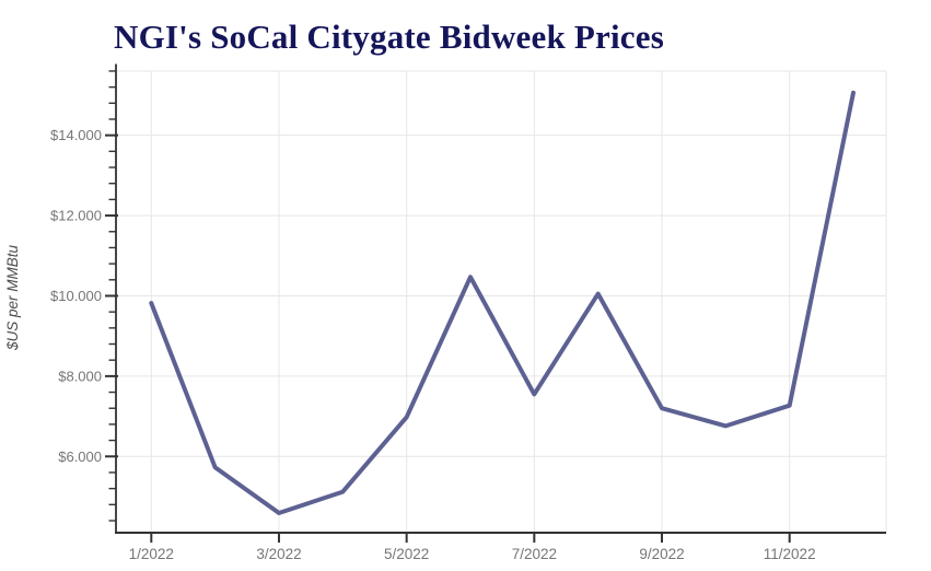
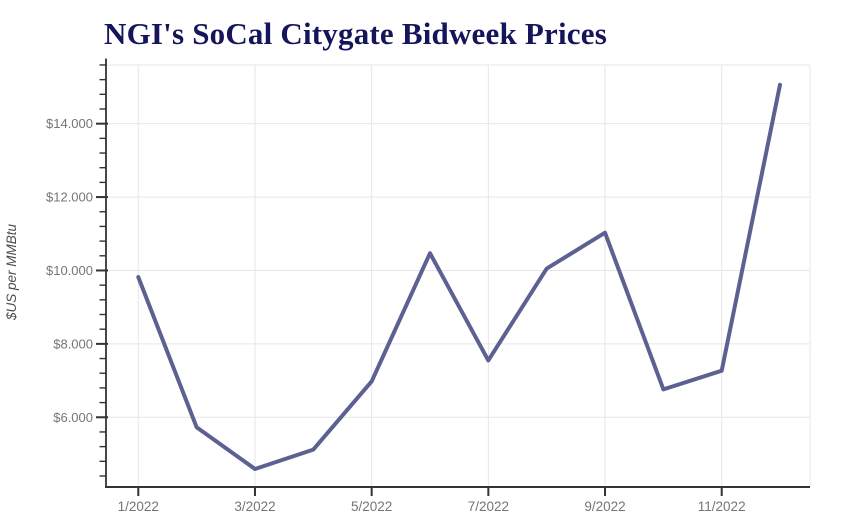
9/2022: $7.2 -> $11.0
